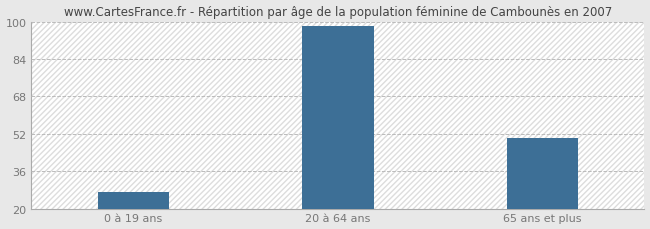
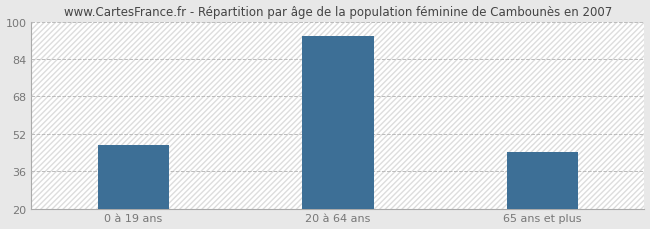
0 à 19 ans: 27 -> 47
20 à 64 ans: 98 -> 94
65 ans et plus: 50 -> 44
